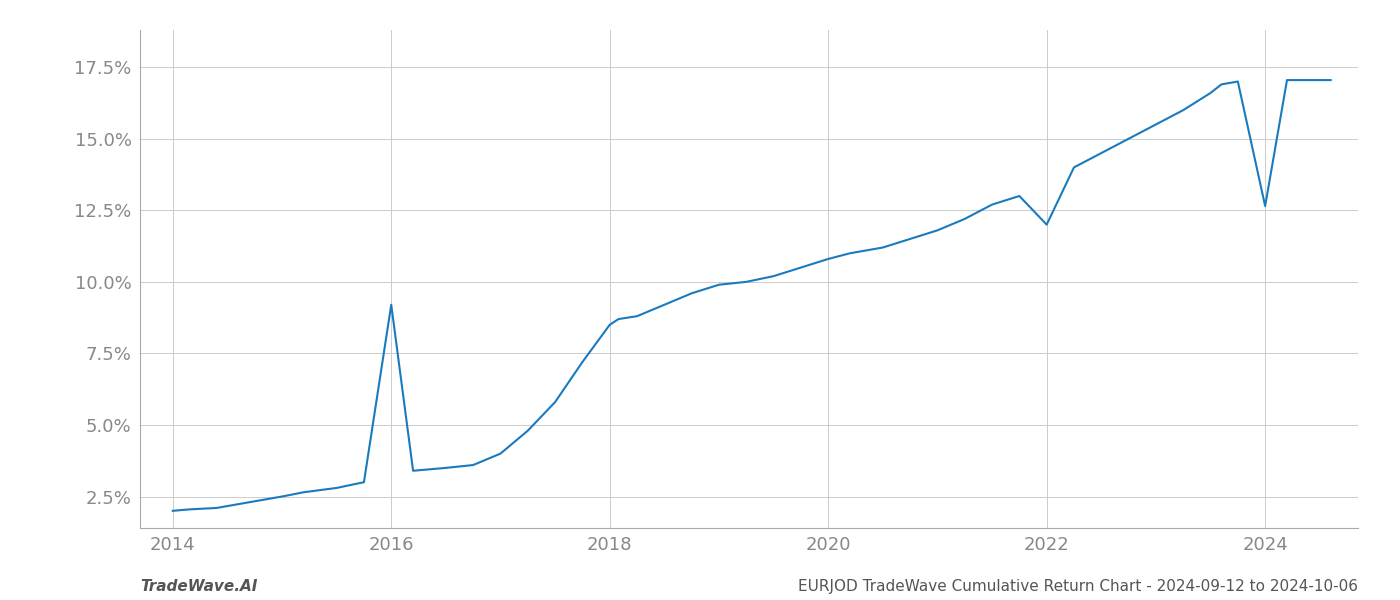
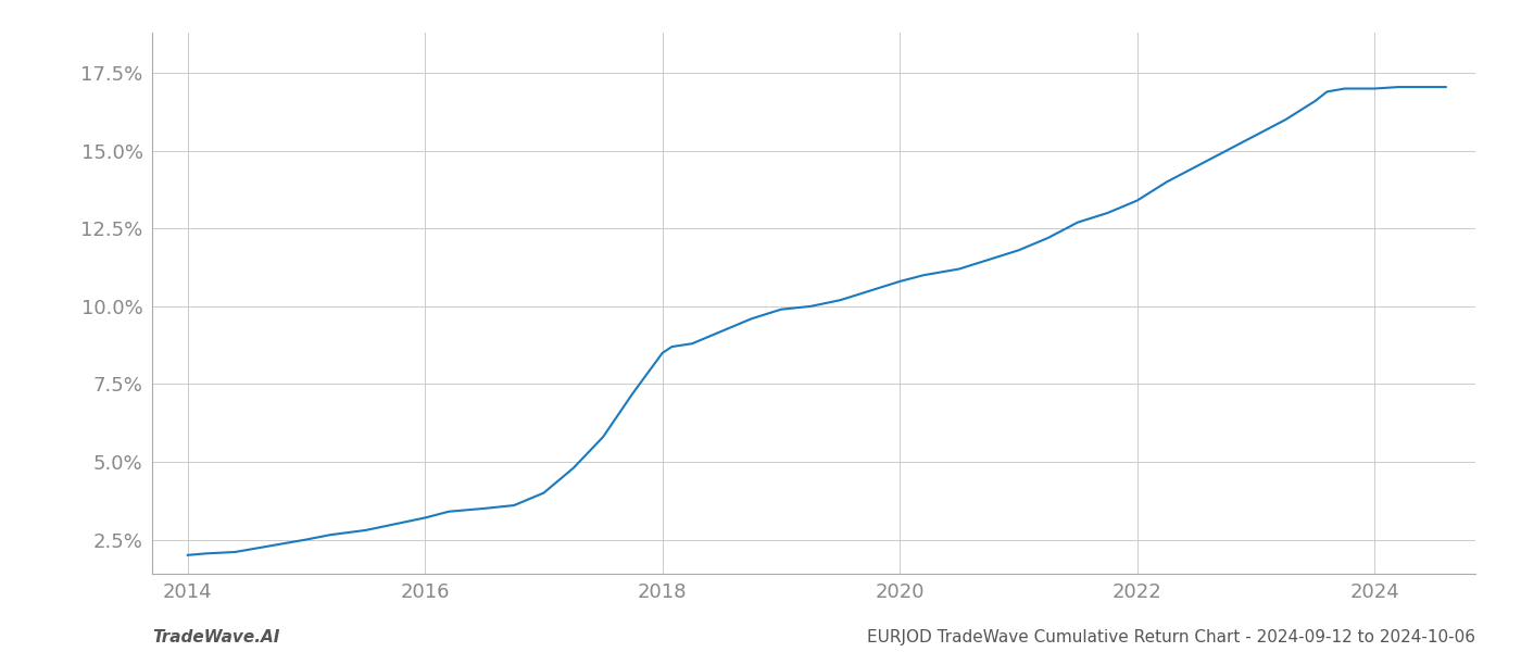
2016: 9.20% -> 3.20%
2022: 12.00% -> 13.40%
2024: 12.65% -> 17.00%
